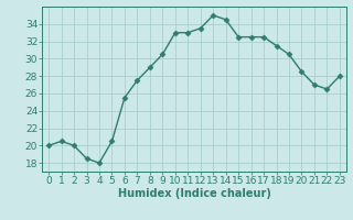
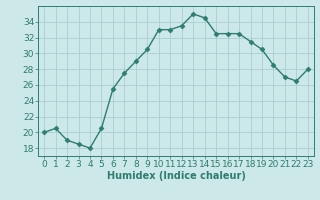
2: 20.0 -> 19.0
